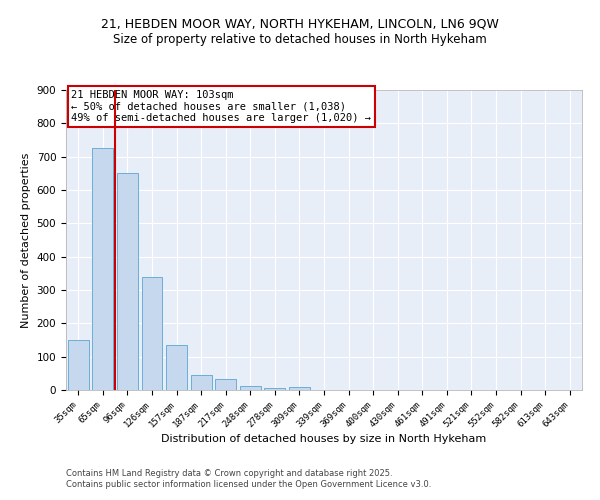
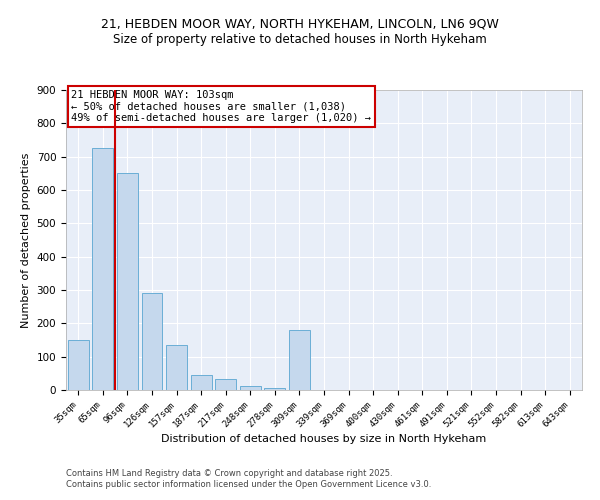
126sqm: 340 -> 290
309sqm: 8 -> 180
